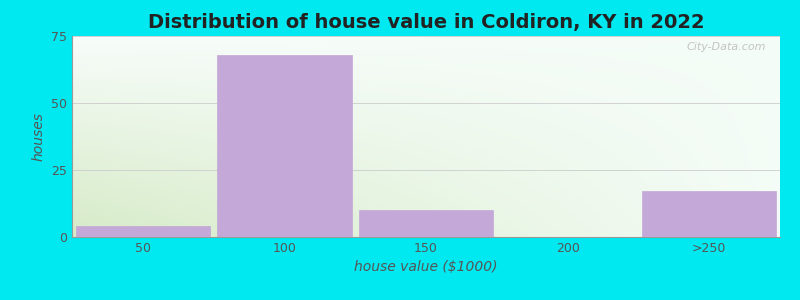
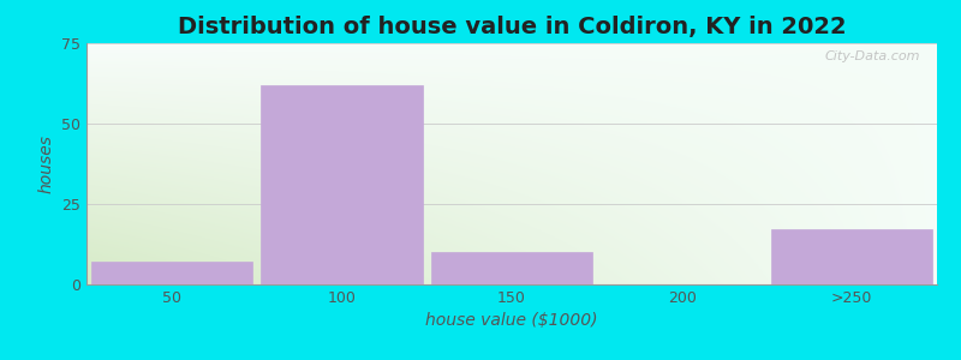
50: 4 -> 7
100: 68 -> 62
